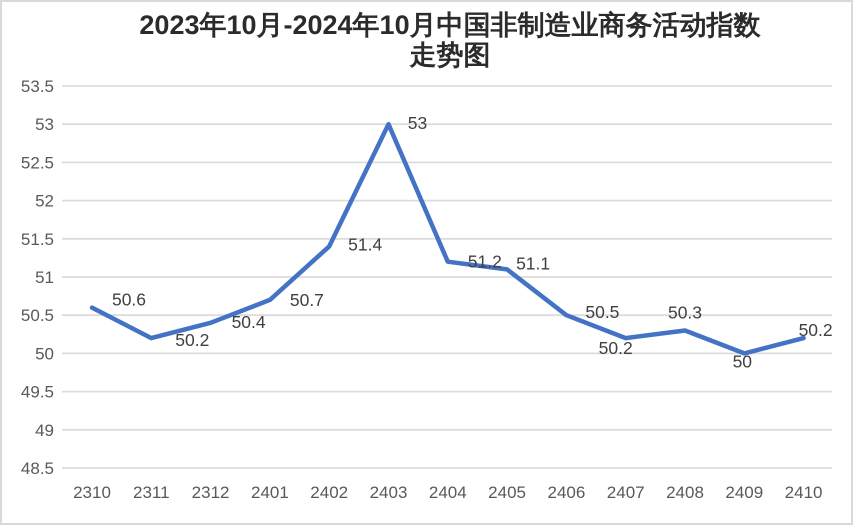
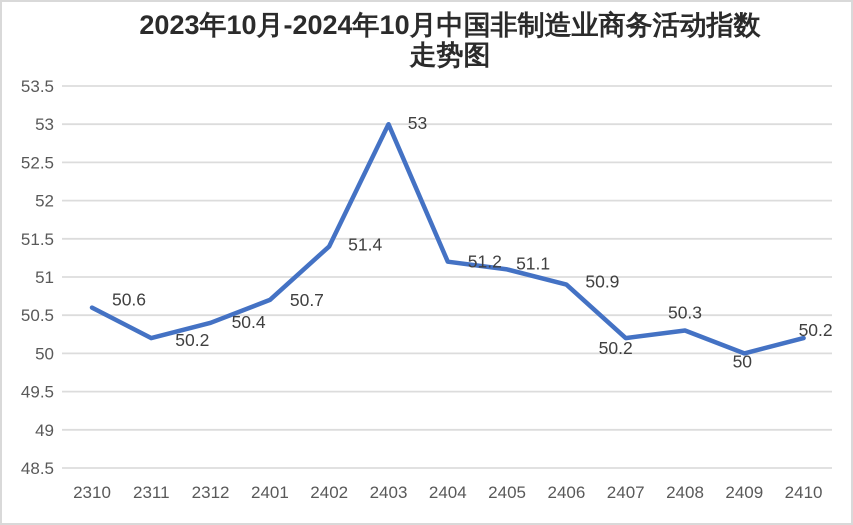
2406: 50.5 -> 50.9
